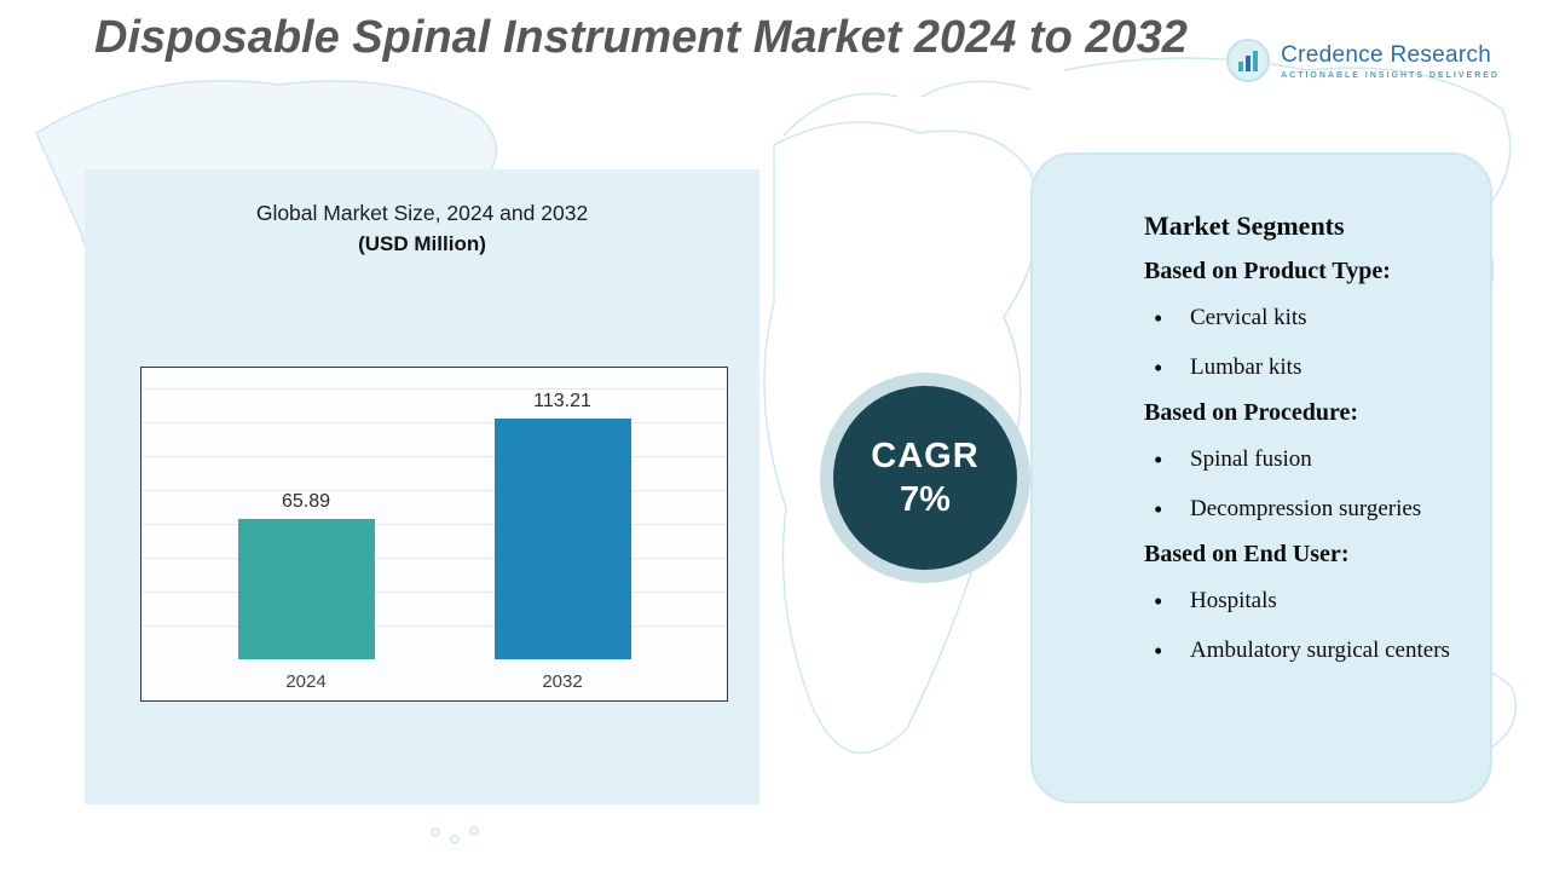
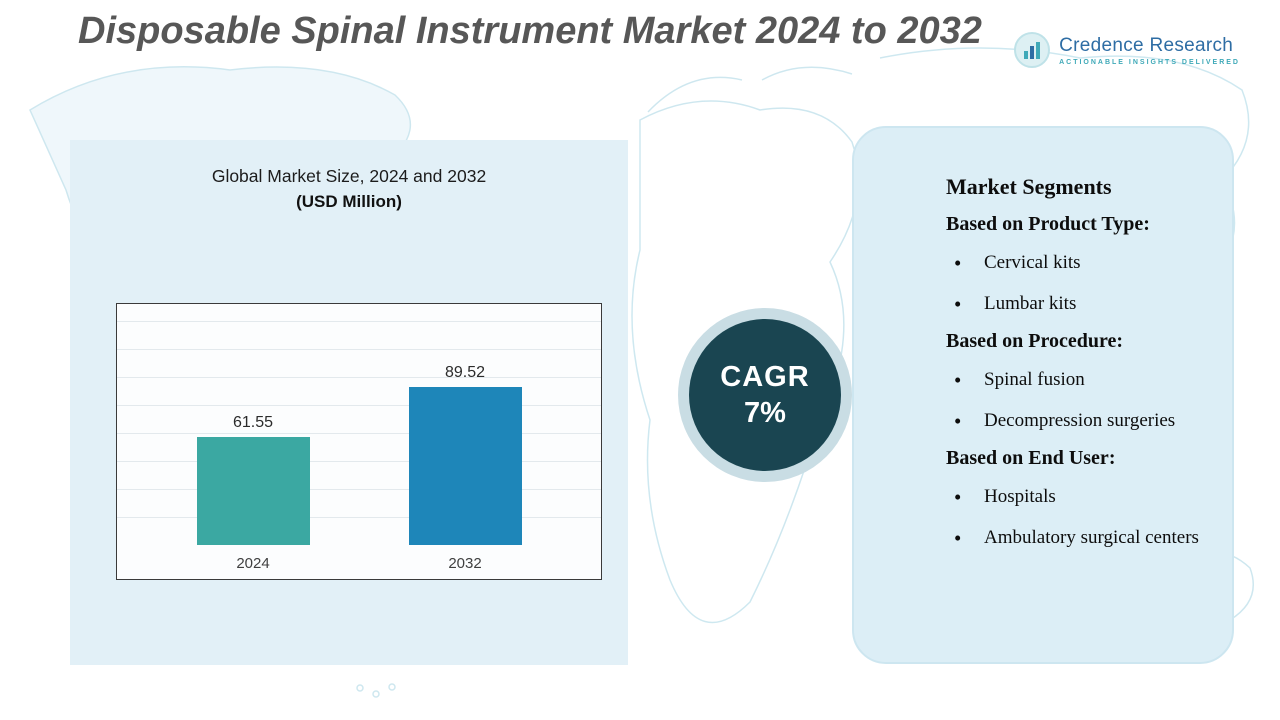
2024: 65.89 -> 61.55
2032: 113.21 -> 89.52
